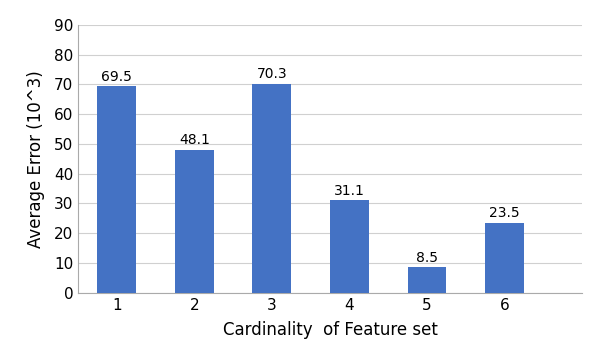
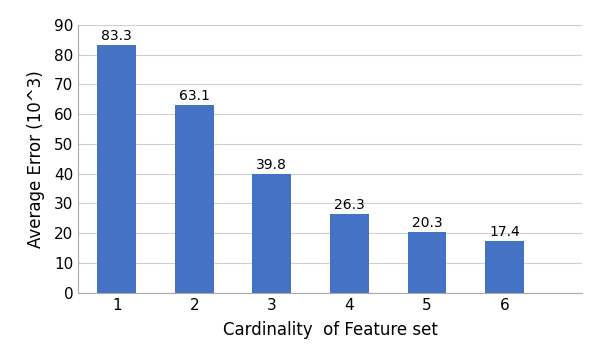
1: 69.5 -> 83.3
2: 48.1 -> 63.1
3: 70.3 -> 39.8
4: 31.1 -> 26.3
5: 8.5 -> 20.3
6: 23.5 -> 17.4
